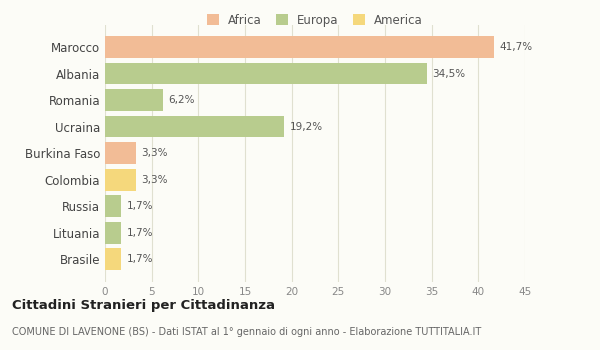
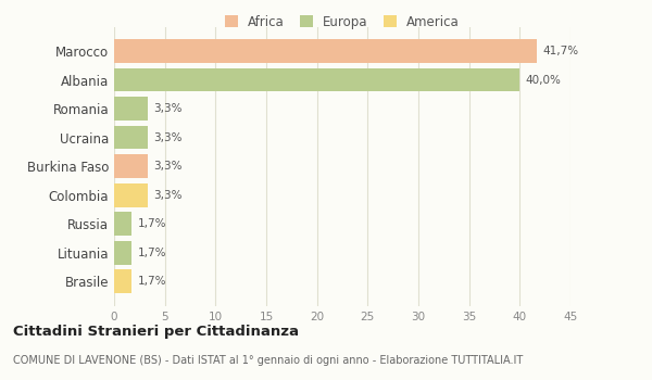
Albania: 34,5% -> 40,0%
Romania: 6,2% -> 3,3%
Ucraina: 19,2% -> 3,3%
